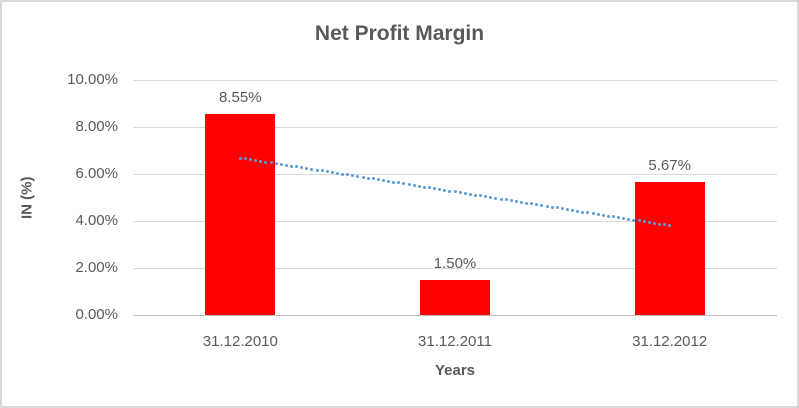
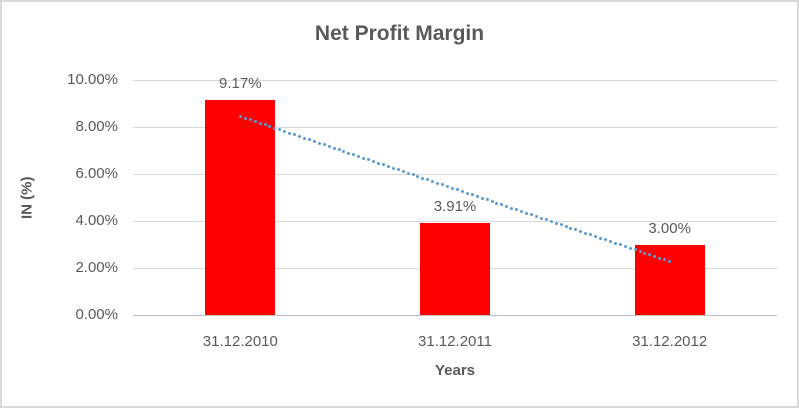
31.12.2010: 8.55% -> 9.17%
31.12.2011: 1.50% -> 3.91%
31.12.2012: 5.67% -> 3.00%
